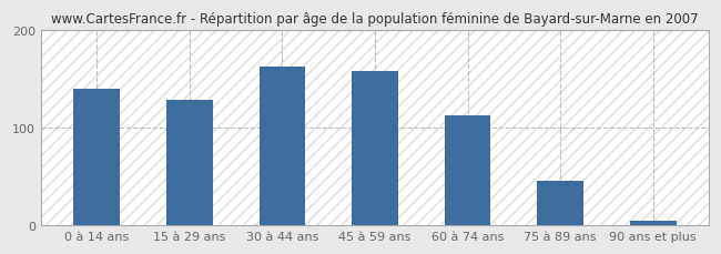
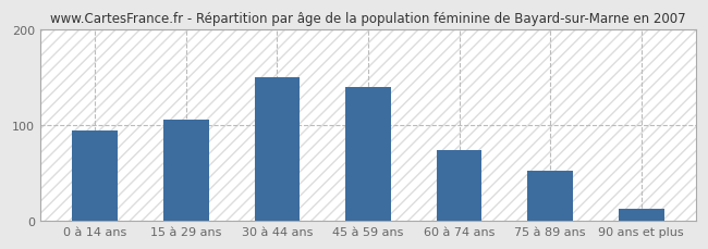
0 à 14 ans: 140 -> 94
15 à 29 ans: 128 -> 106
30 à 44 ans: 163 -> 150
45 à 59 ans: 158 -> 140
60 à 74 ans: 112 -> 74
75 à 89 ans: 45 -> 52
90 ans et plus: 5 -> 12
